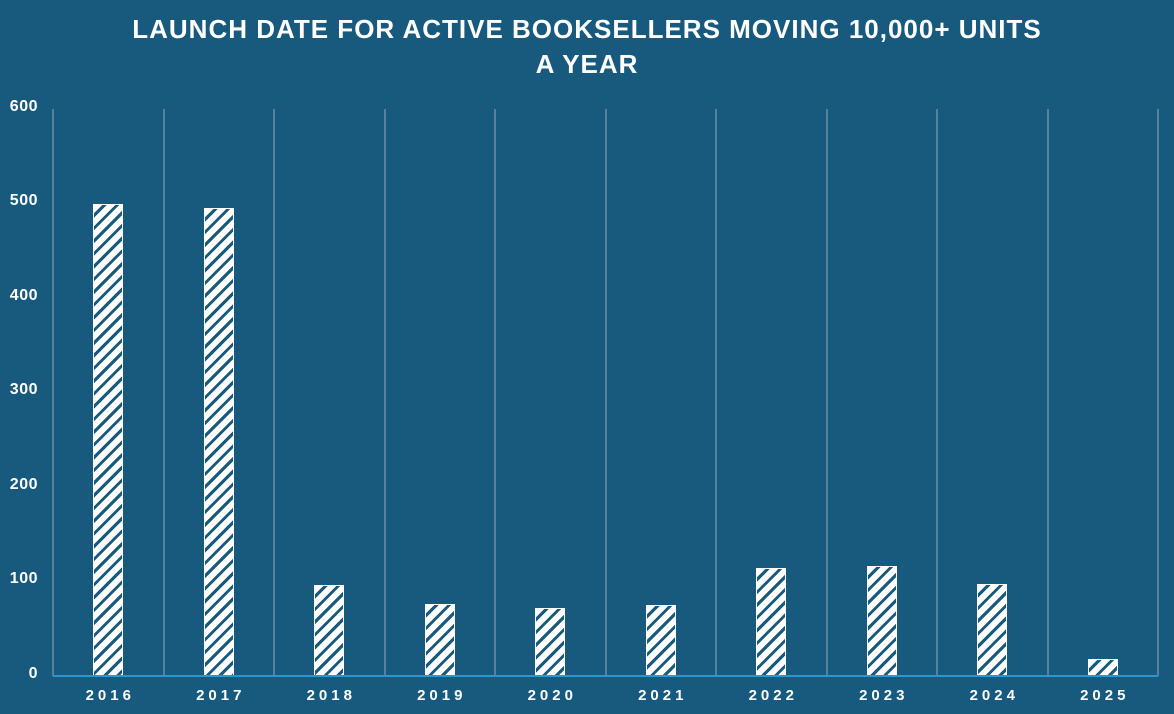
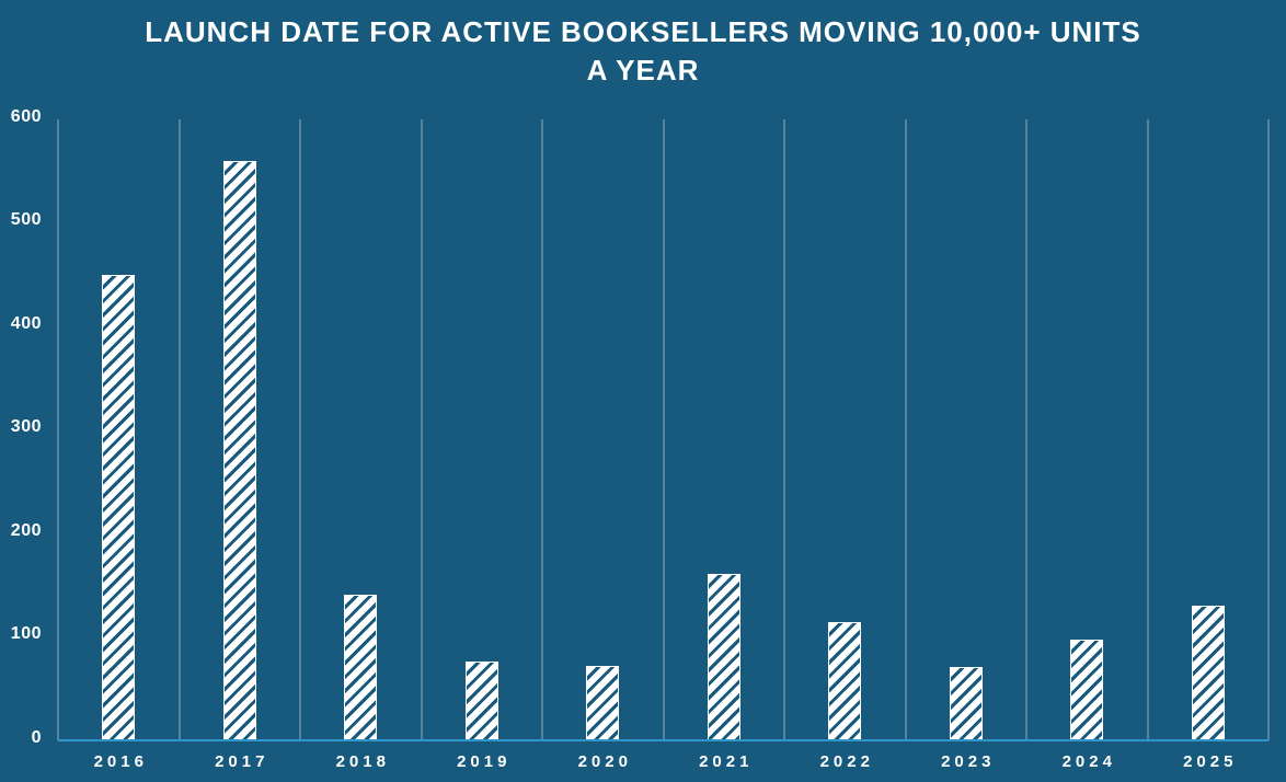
2016: 500 -> 450
2017: 500 -> 560
2018: 100 -> 140
2021: 80 -> 160
2023: 120 -> 70
2025: 20 -> 130
